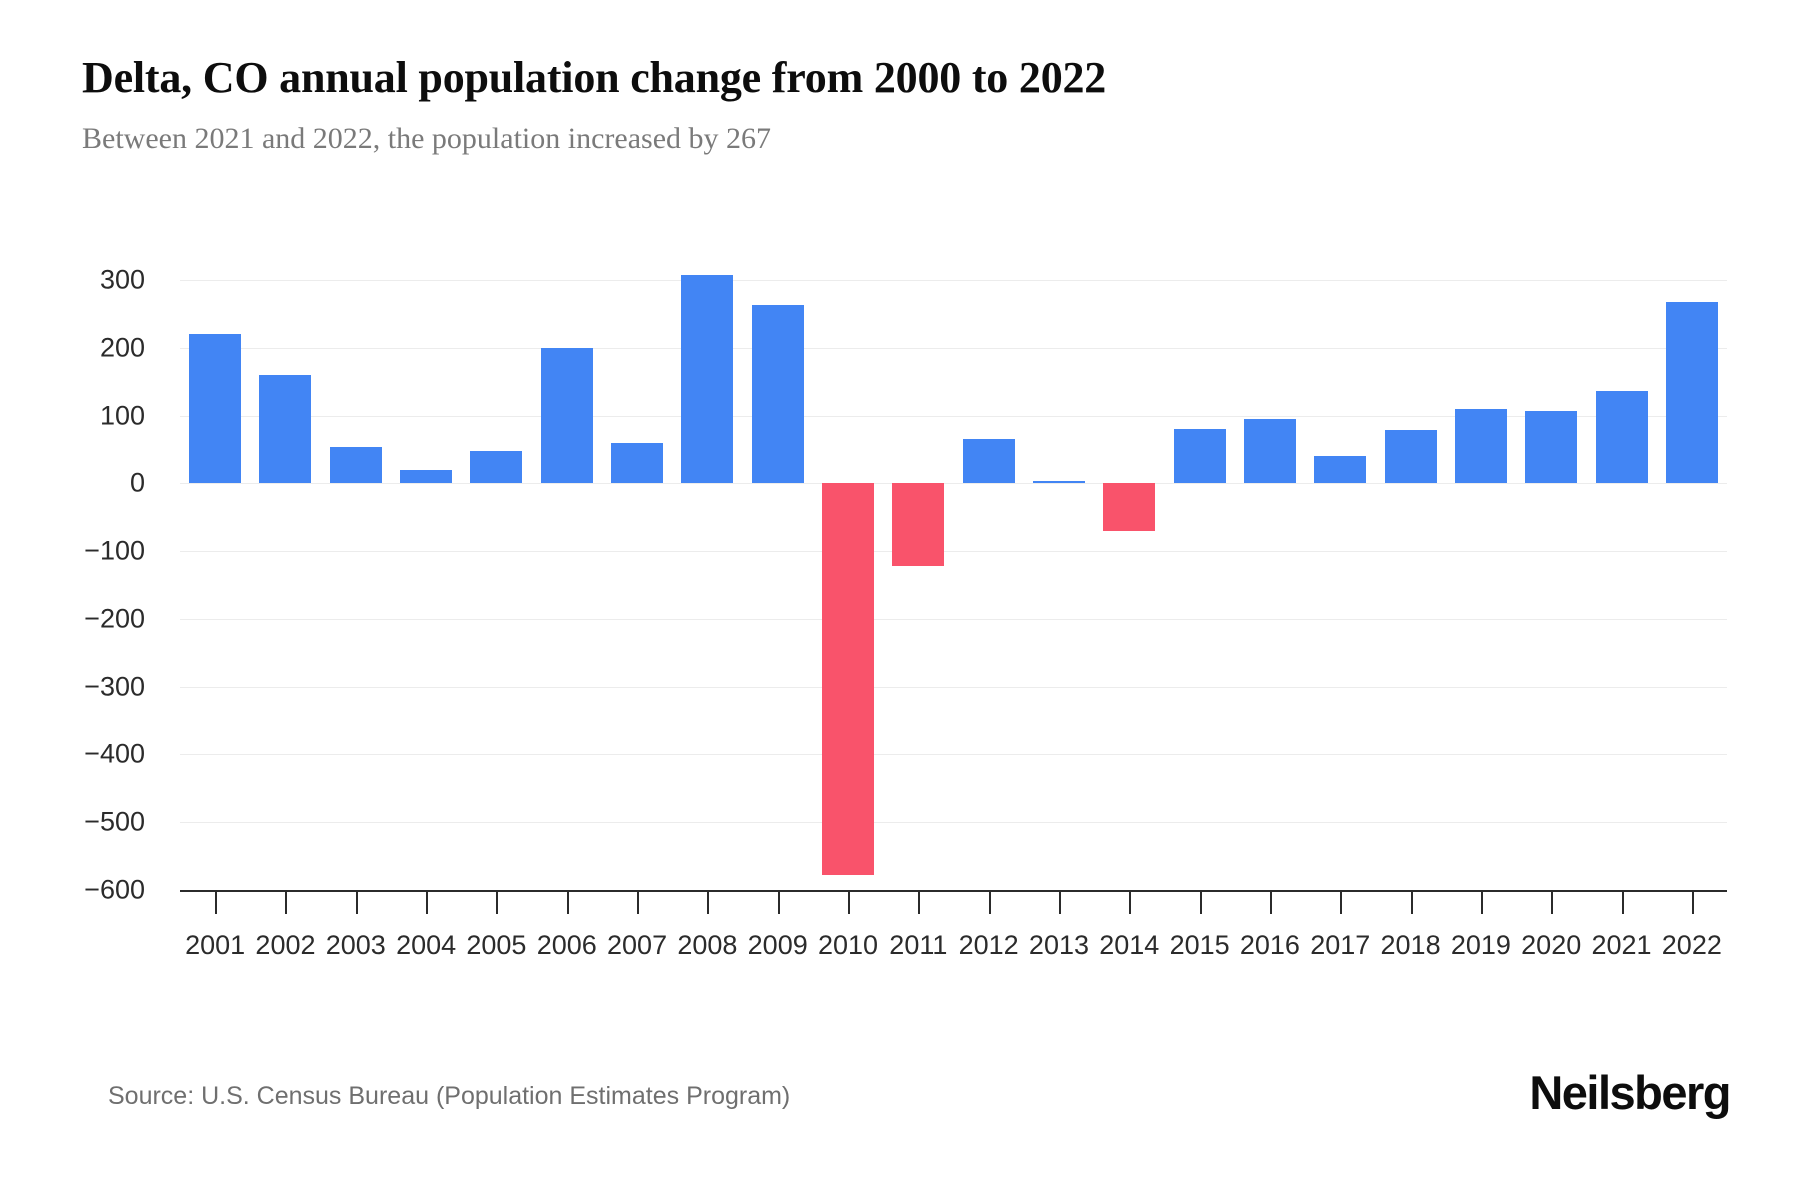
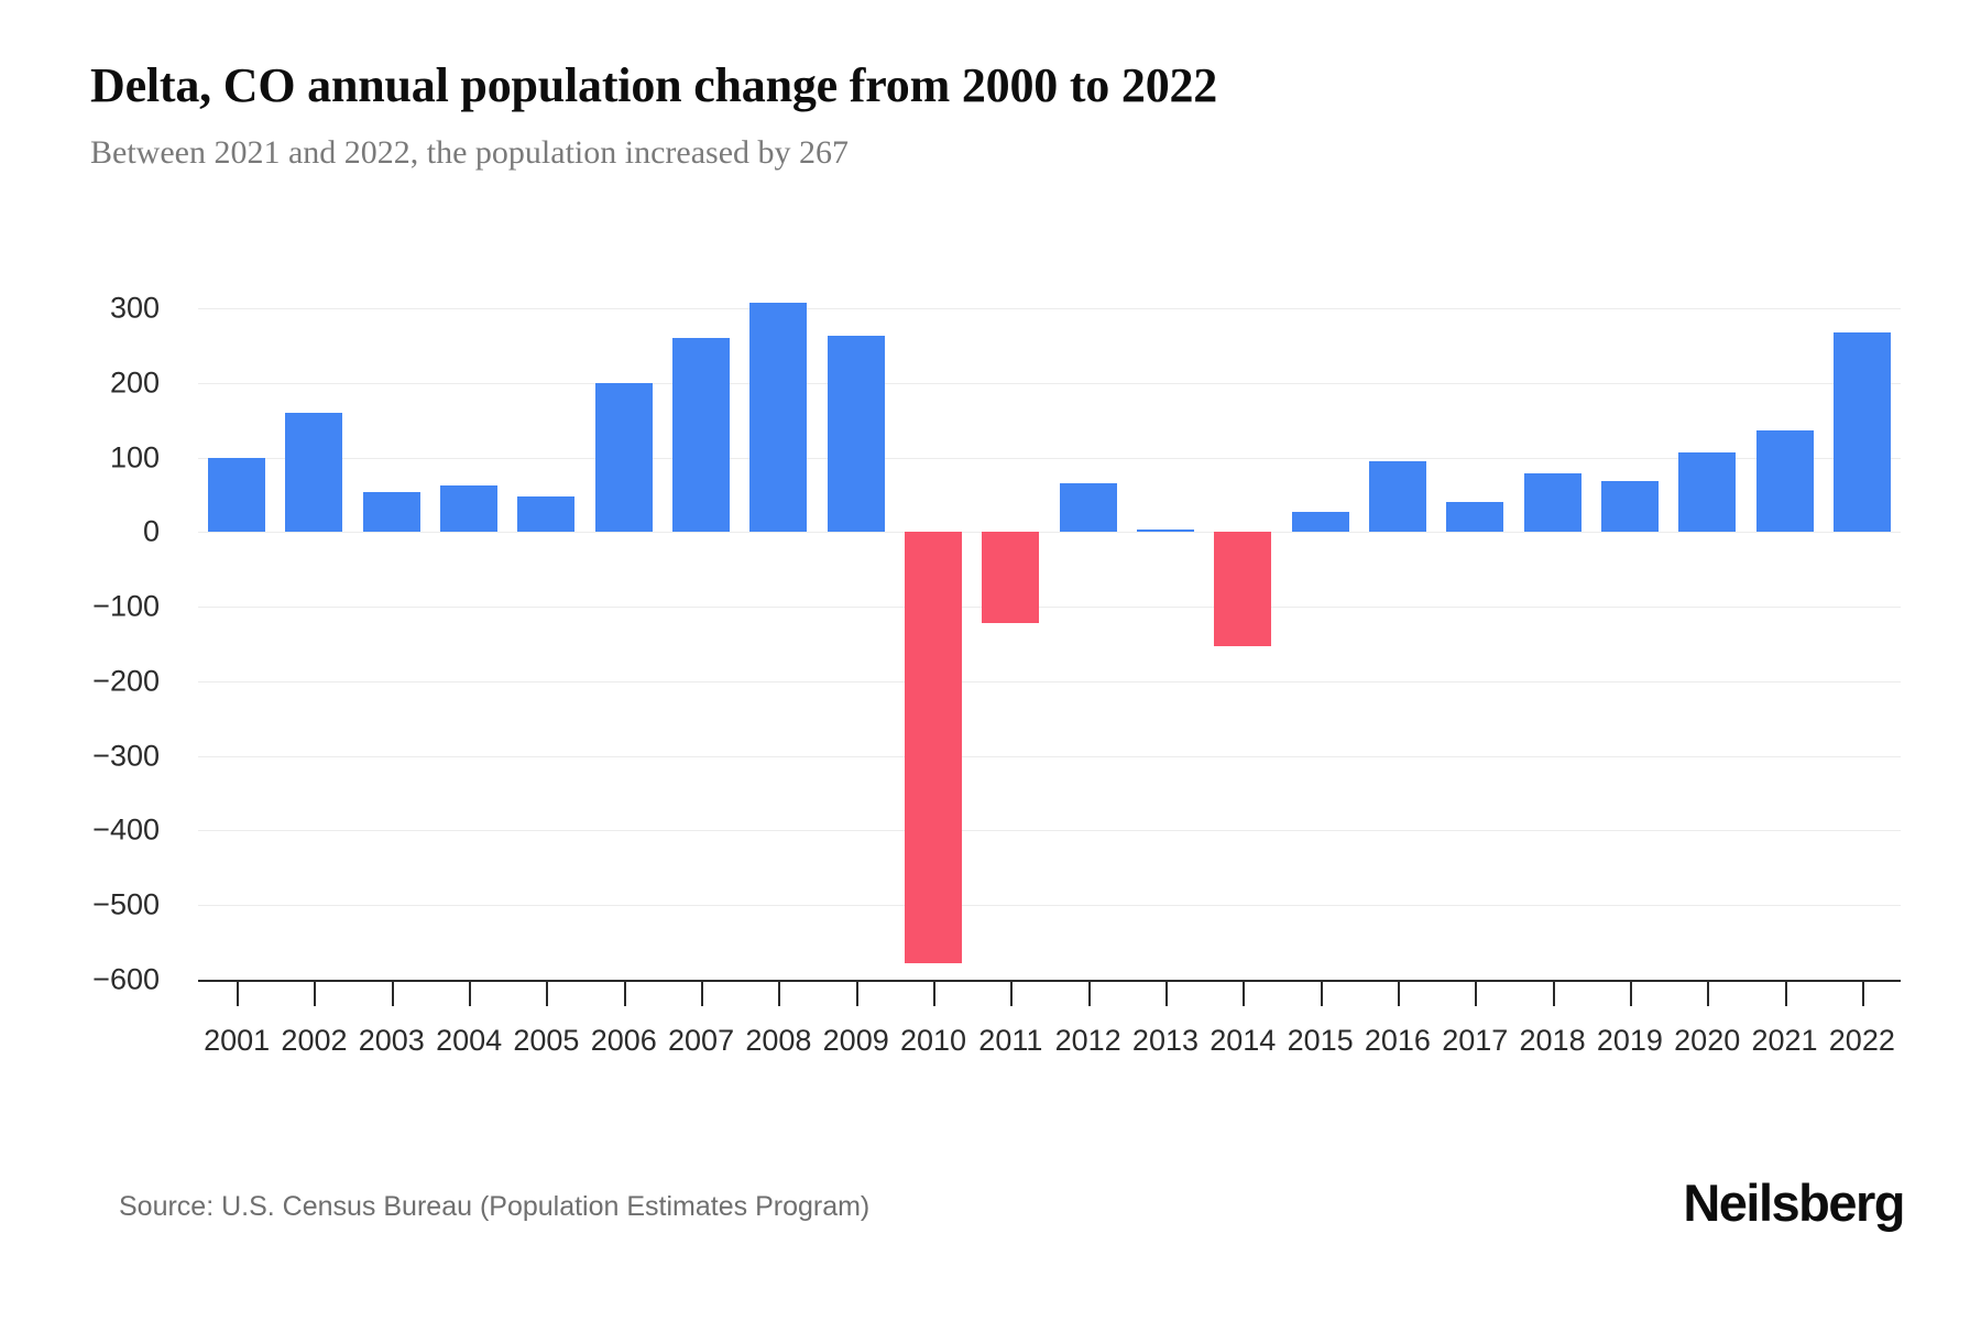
2001: 220 -> 100
2004: 20 -> 60
2007: 60 -> 260
2014: -70 -> -150
2015: 80 -> 30
2019: 110 -> 70
